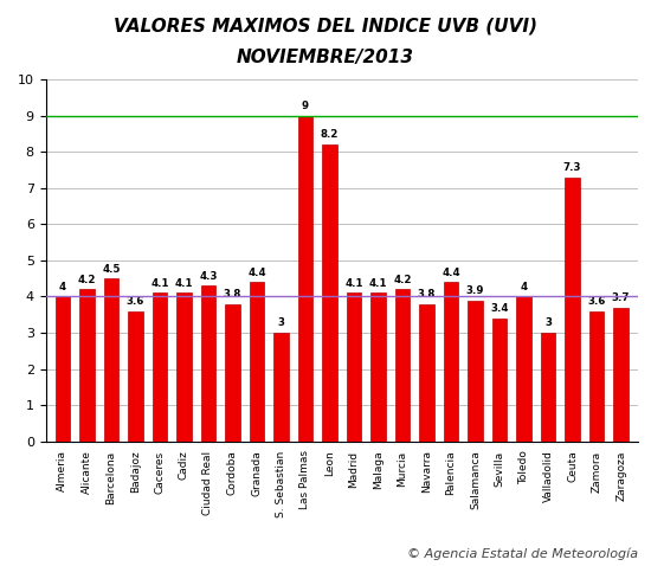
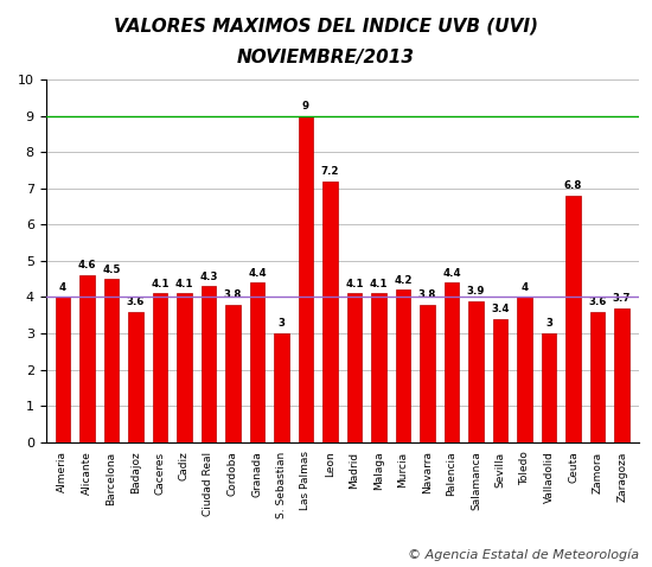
Alicante: 4.2 -> 4.6
Leon: 8.2 -> 7.2
Ceuta: 7.3 -> 6.8
